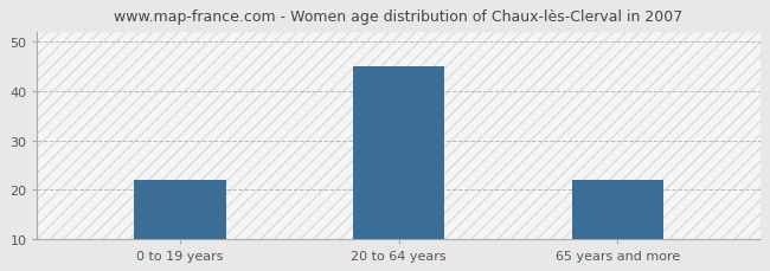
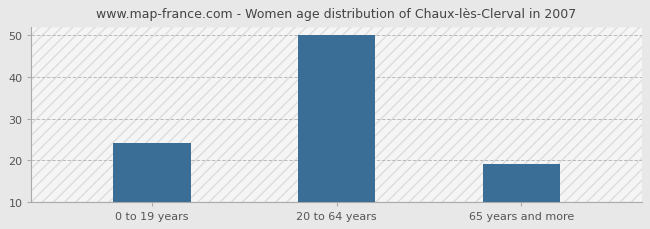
0 to 19 years: 22 -> 24
20 to 64 years: 45 -> 50
65 years and more: 22 -> 19
